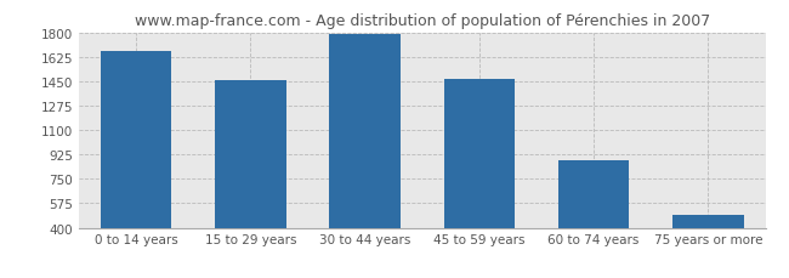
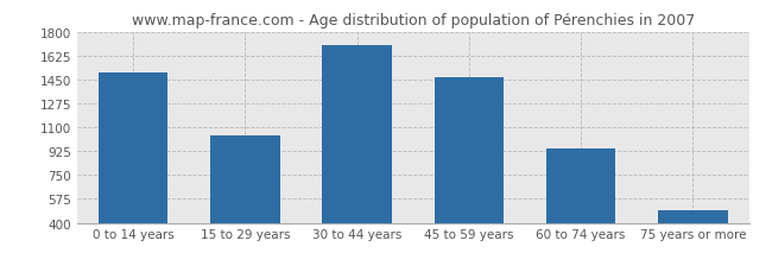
0 to 14 years: 1670 -> 1500
15 to 29 years: 1460 -> 1040
30 to 44 years: 1790 -> 1700
60 to 74 years: 880 -> 940
